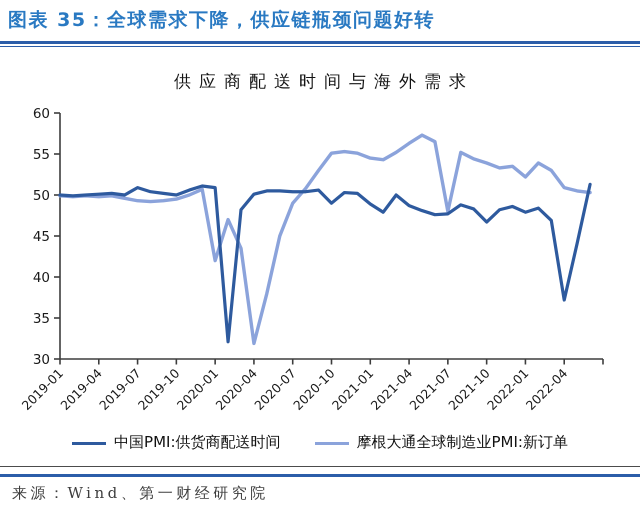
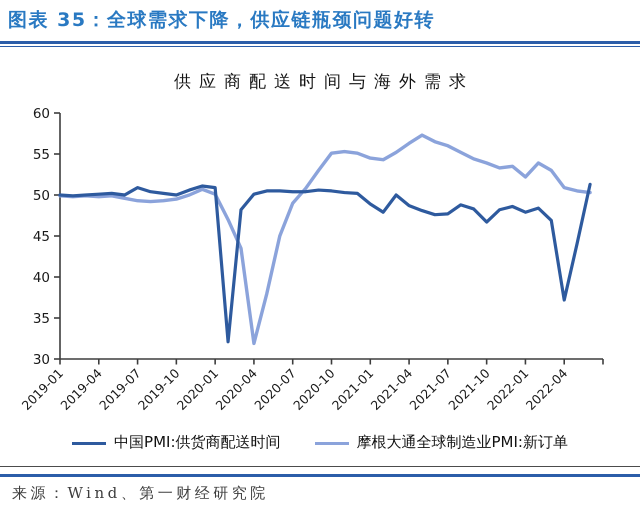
摩根大通全球制造业PMI:新订单/2020-01: 42 -> 50
中国PMI:供货商配送时间/2020-10: 49 -> 50
摩根大通全球制造业PMI:新订单/2021-07: 48 -> 56
